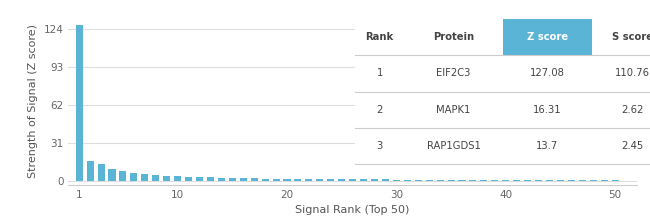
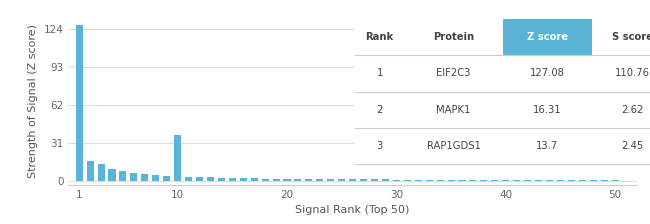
10: 4 -> 38
